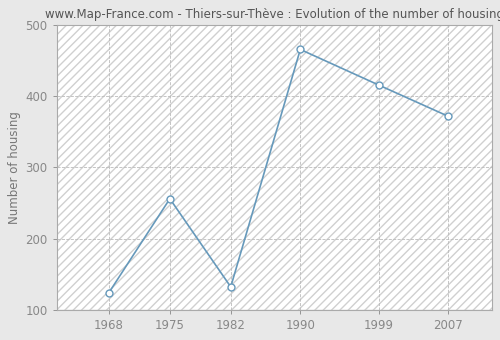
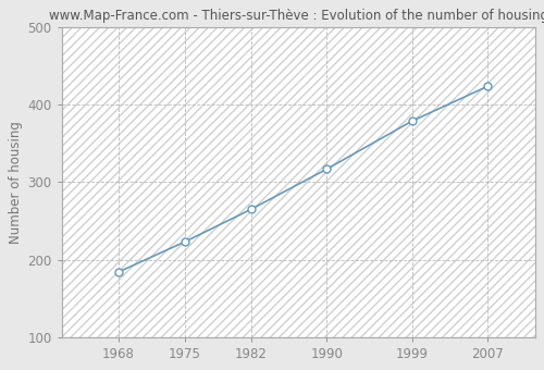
1968: 124 -> 184
1975: 256 -> 223
1982: 132 -> 265
1990: 466 -> 317
1999: 416 -> 379
2007: 372 -> 424
